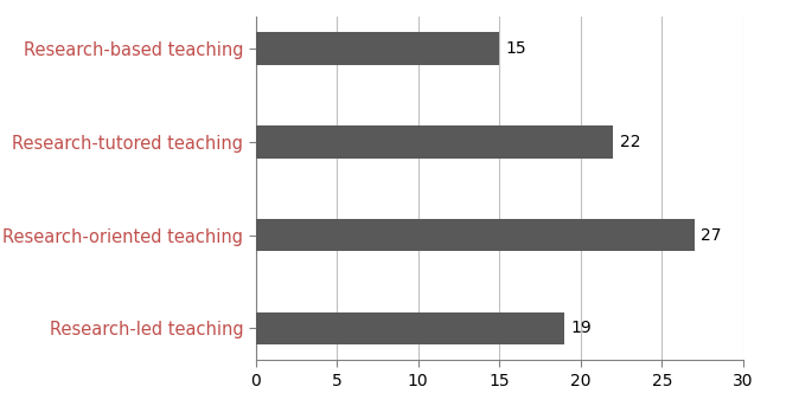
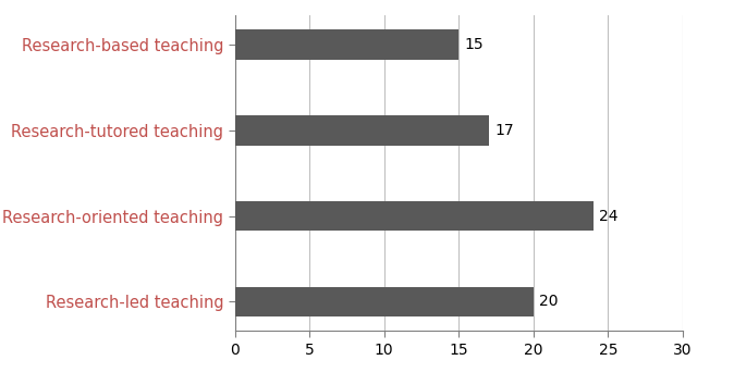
Research-tutored teaching: 22 -> 17
Research-oriented teaching: 27 -> 24
Research-led teaching: 19 -> 20
